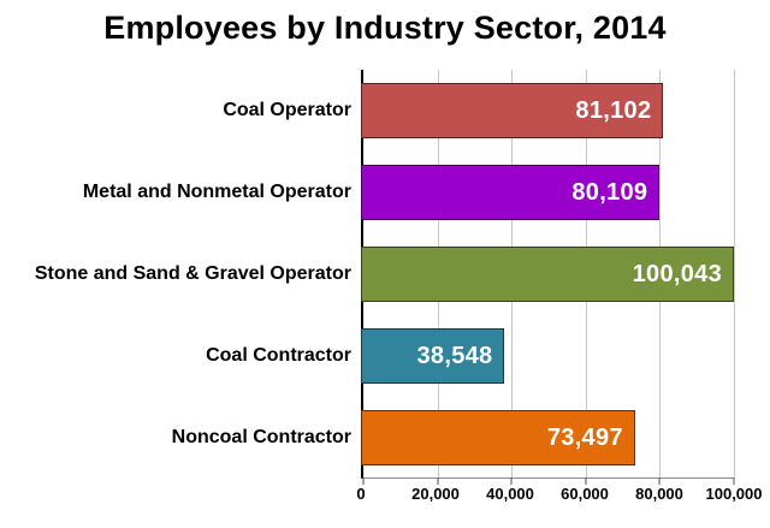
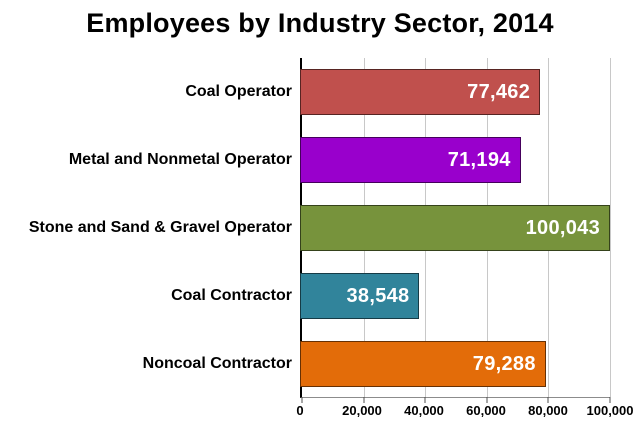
Coal Operator: 81,102 -> 77,462
Metal and Nonmetal Operator: 80,109 -> 71,194
Noncoal Contractor: 73,497 -> 79,288
